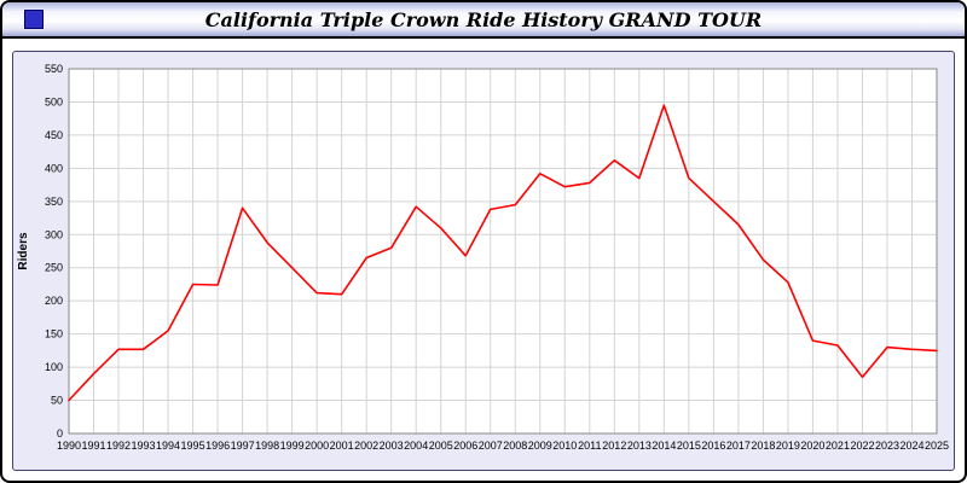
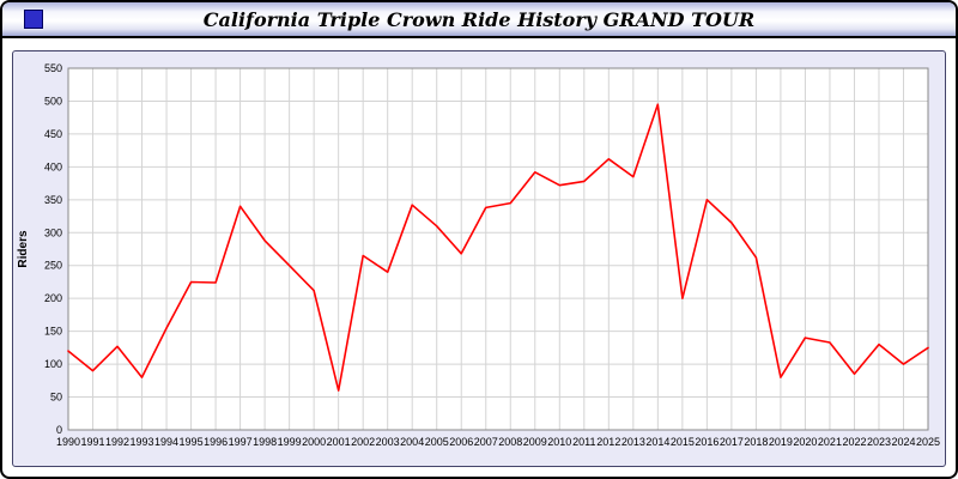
1990: 50 -> 120
1993: 130 -> 80
2001: 210 -> 60
2003: 280 -> 240
2015: 380 -> 200
2019: 230 -> 80
2024: 130 -> 100
